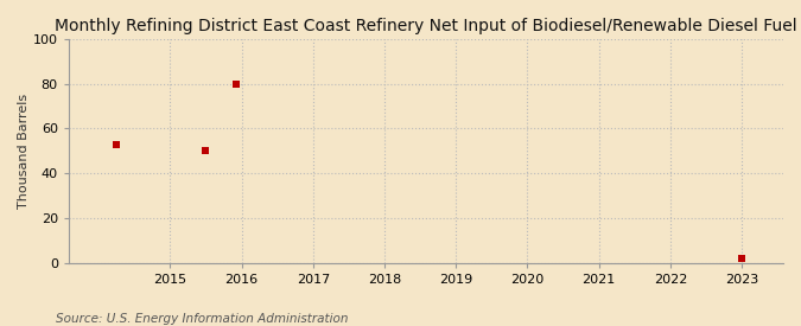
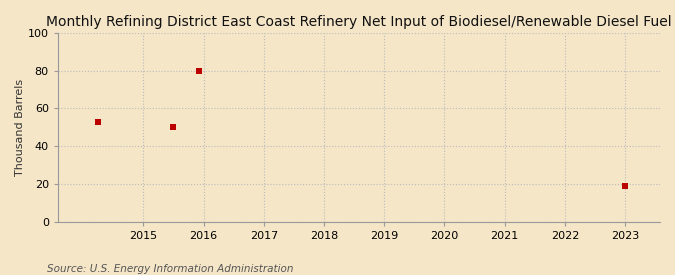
2023: 2 -> 19
